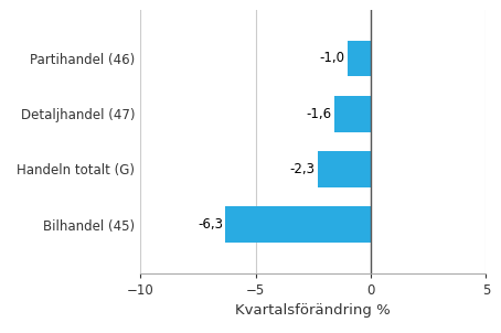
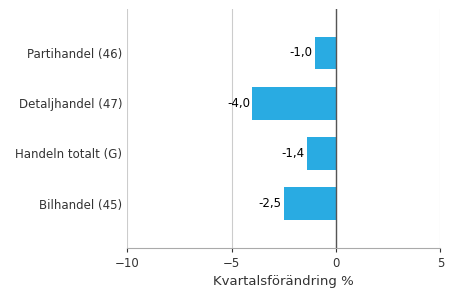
Detaljhandel (47): -1,6 -> -4,0
Handeln totalt (G): -2,3 -> -1,4
Bilhandel (45): -6,3 -> -2,5
